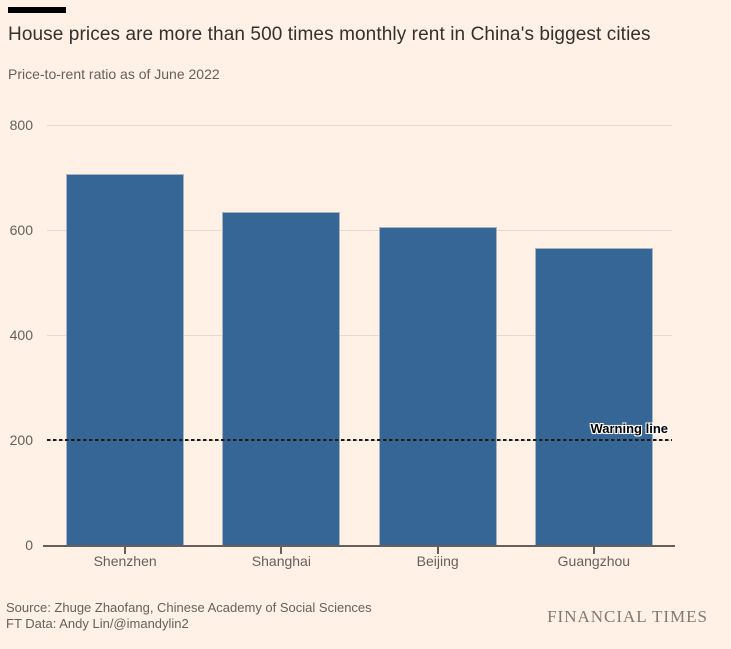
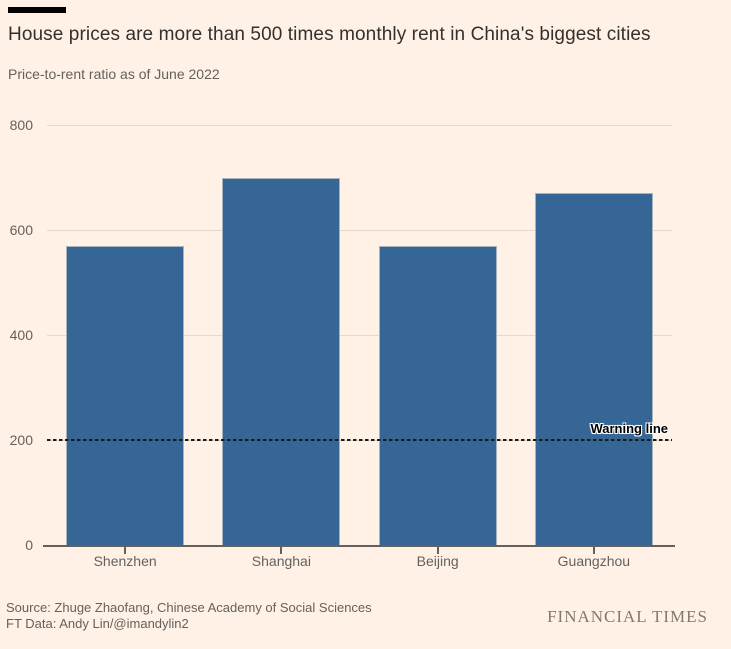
Shenzhen: 710 -> 570
Shanghai: 640 -> 700
Beijing: 610 -> 570
Guangzhou: 570 -> 670
